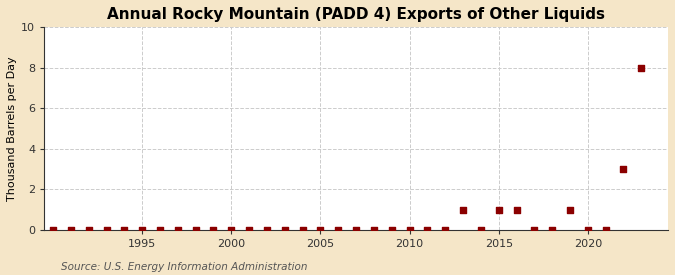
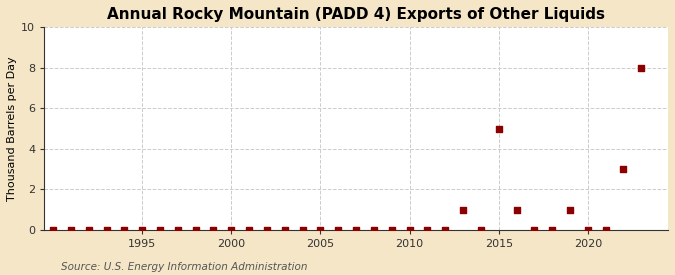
2015: 1 -> 5
